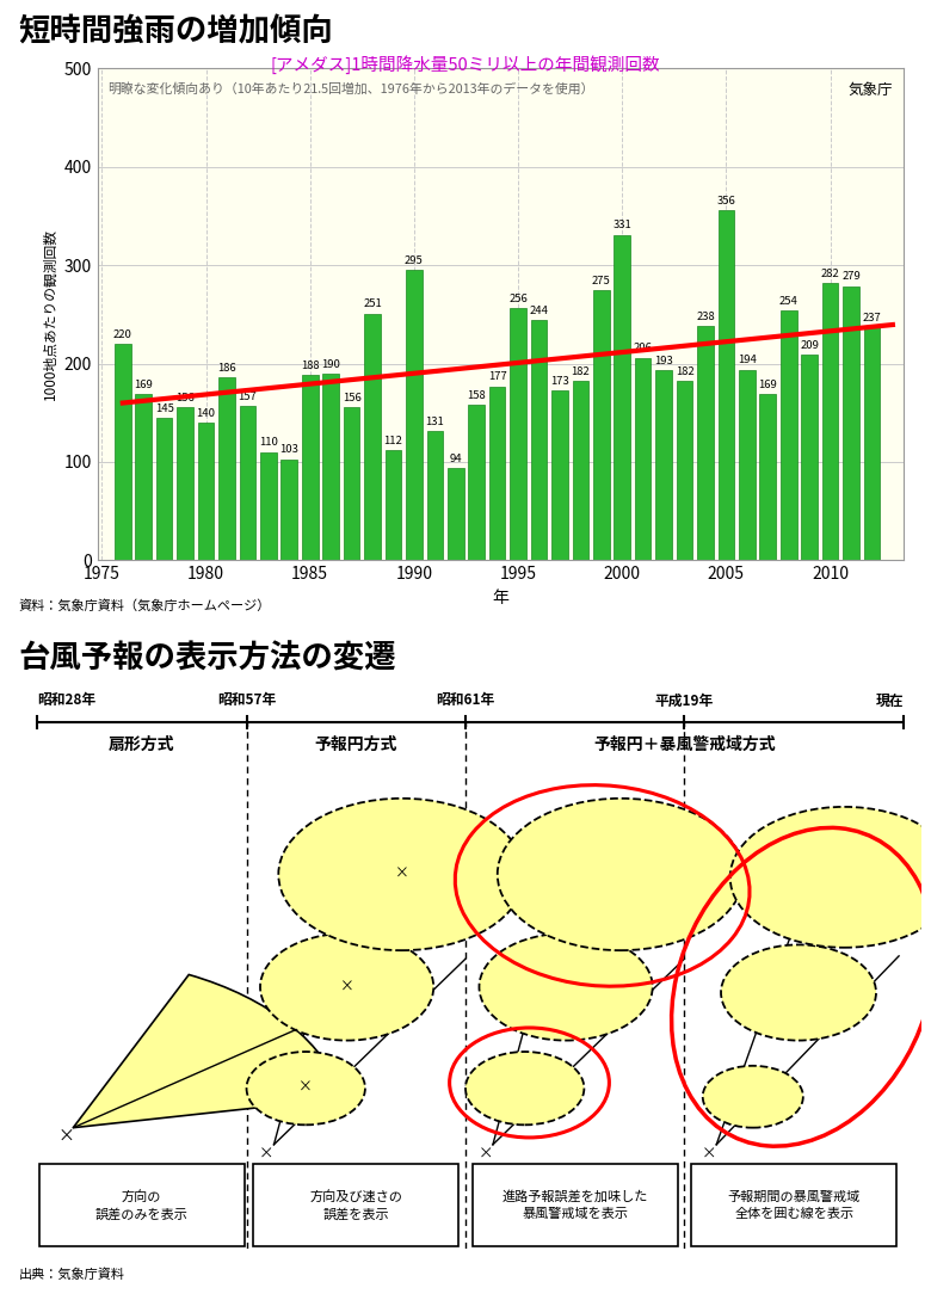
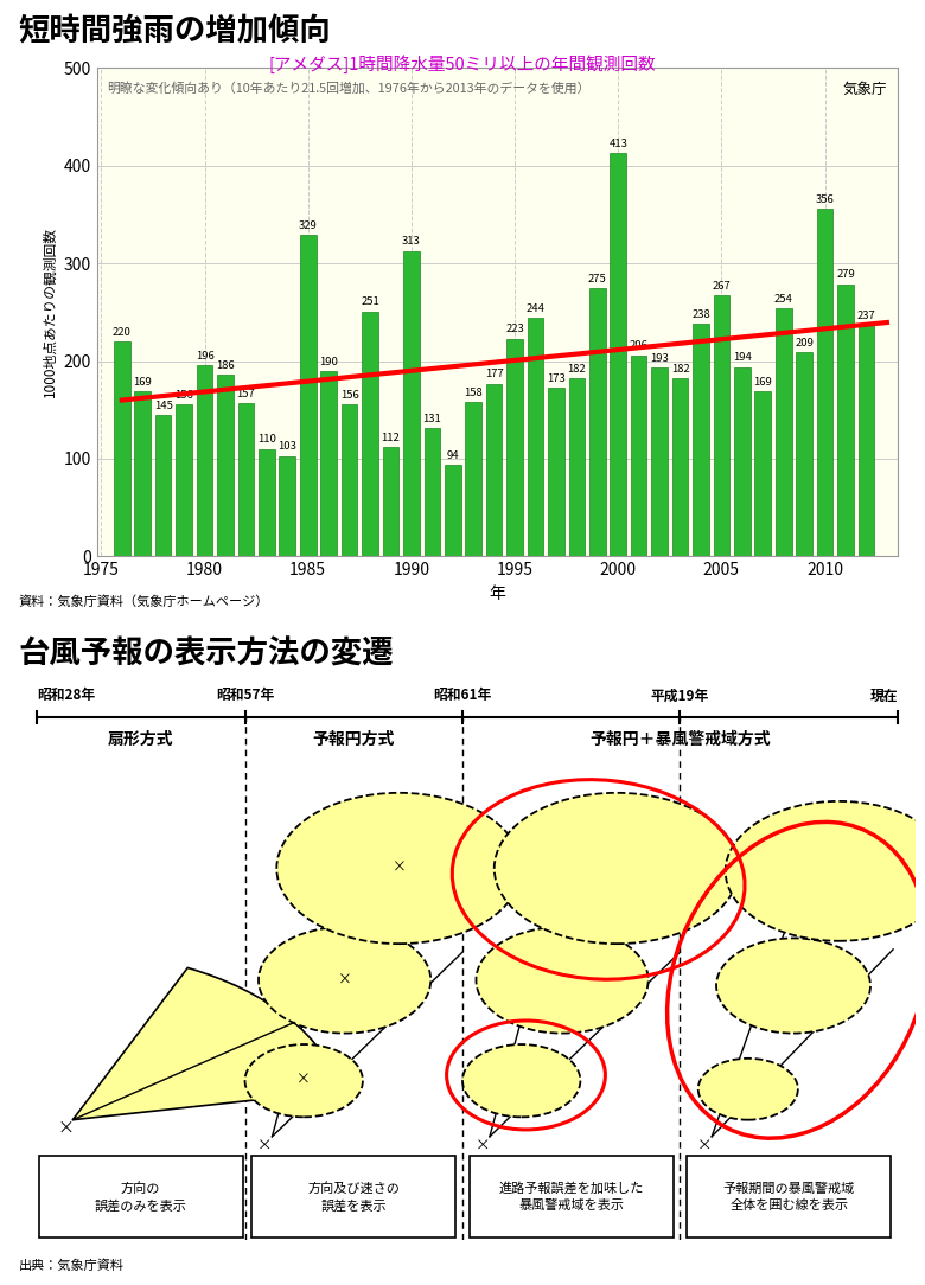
1980: 140 -> 196
1985: 188 -> 329
1990: 295 -> 313
1995: 256 -> 223
2000: 331 -> 413
2005: 356 -> 267
2010: 282 -> 356
